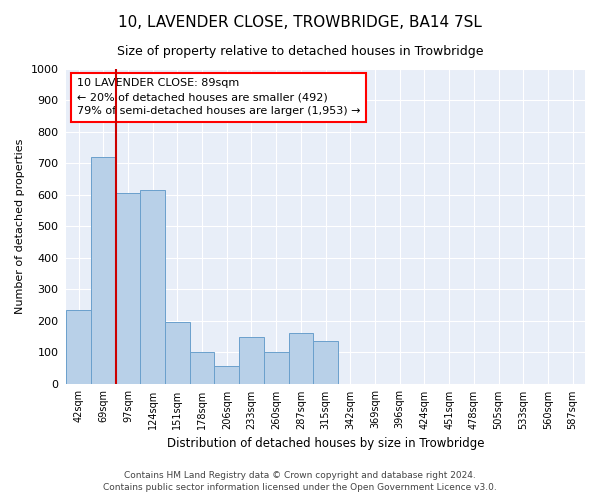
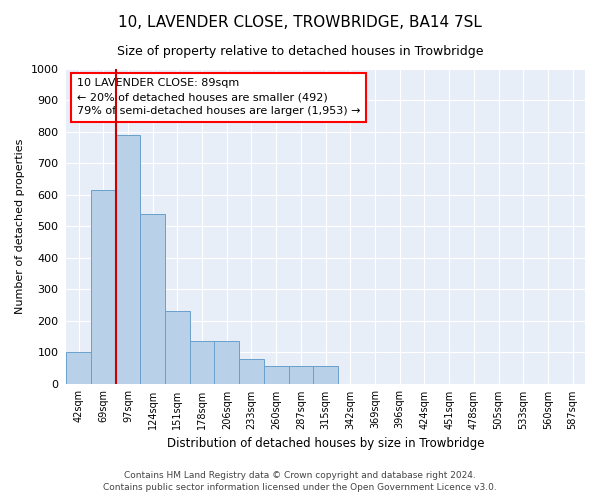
42sqm: 235 -> 100
69sqm: 720 -> 615
97sqm: 605 -> 790
124sqm: 615 -> 540
151sqm: 195 -> 230
178sqm: 100 -> 135
206sqm: 55 -> 135
233sqm: 150 -> 80
260sqm: 100 -> 55
287sqm: 160 -> 55
315sqm: 135 -> 55
